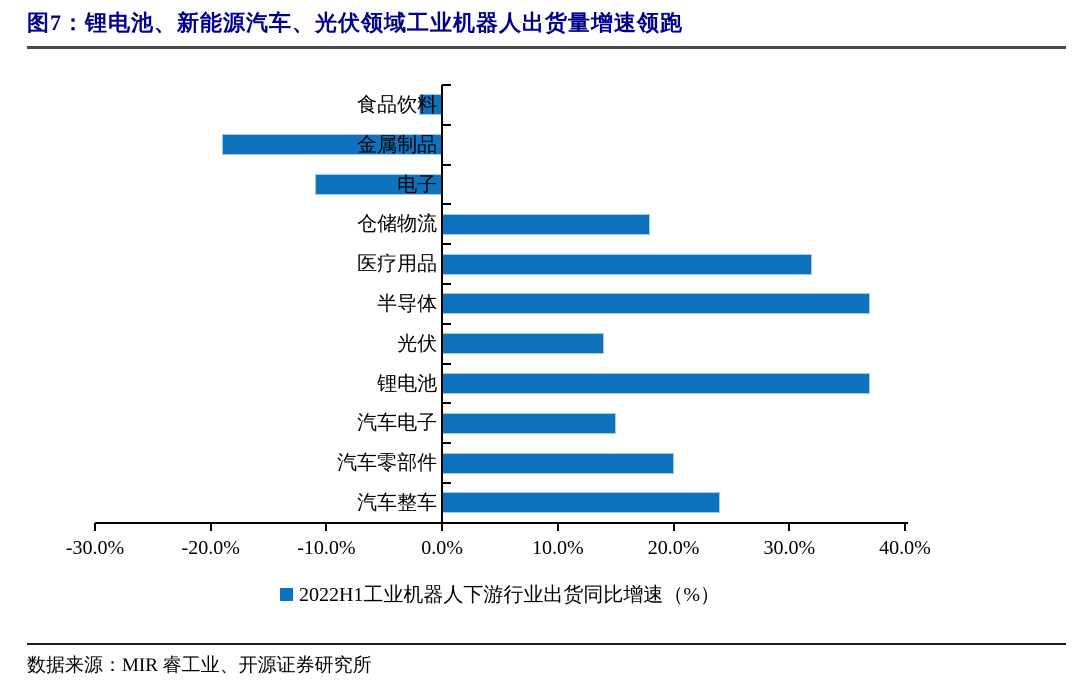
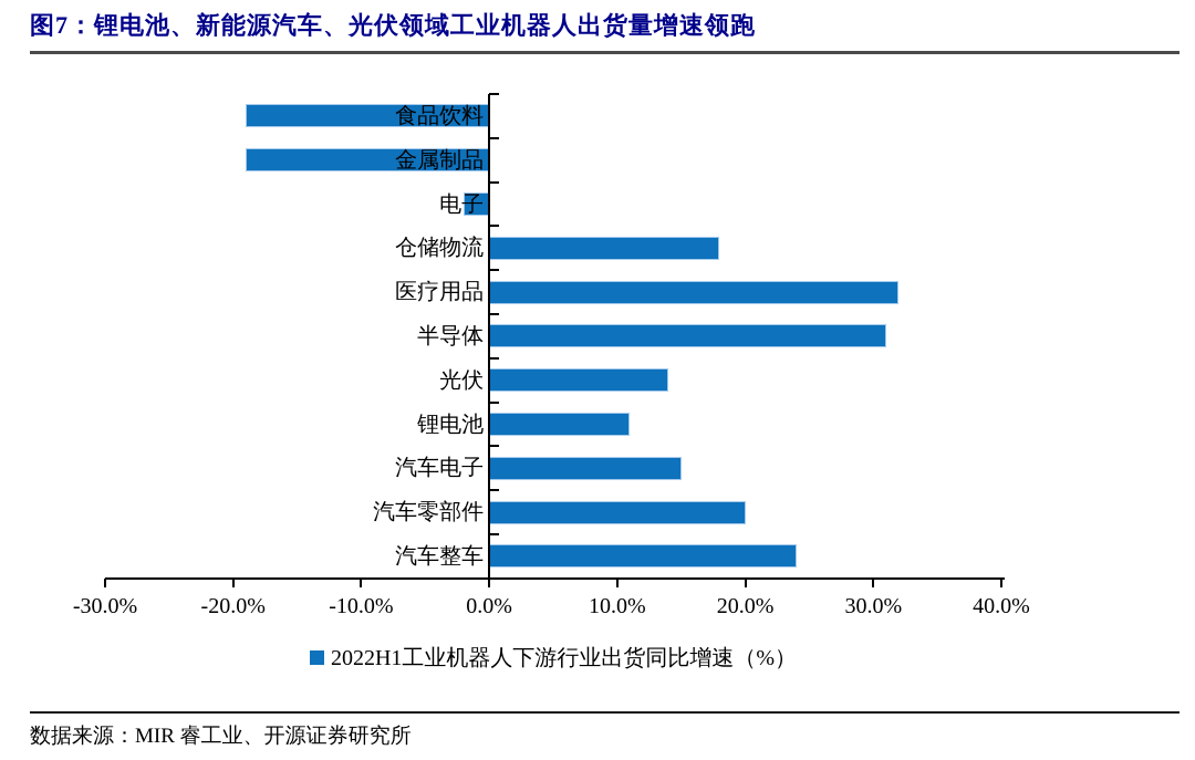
食品饮料: -2% -> -19%
电子: -11% -> -2%
半导体: 37% -> 31%
锂电池: 37% -> 11%
